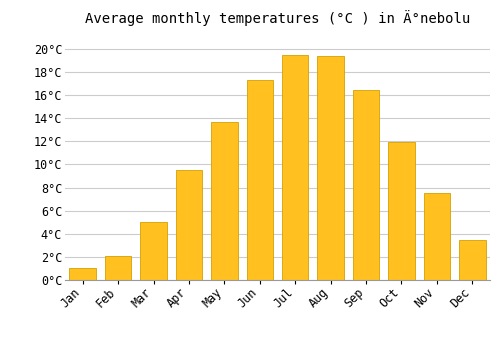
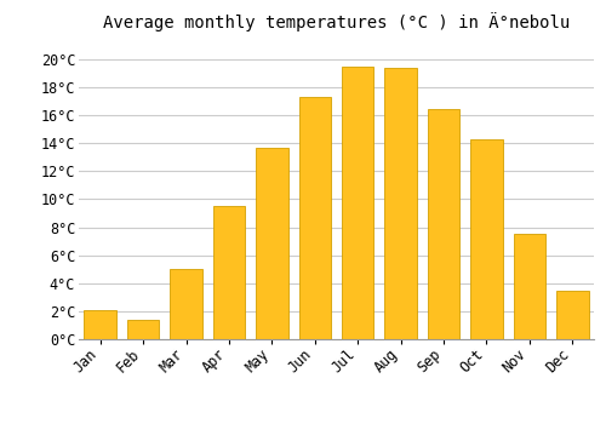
Jan: 1.0°C -> 2.1°C
Feb: 2.1°C -> 1.4°C
Oct: 11.9°C -> 14.3°C
